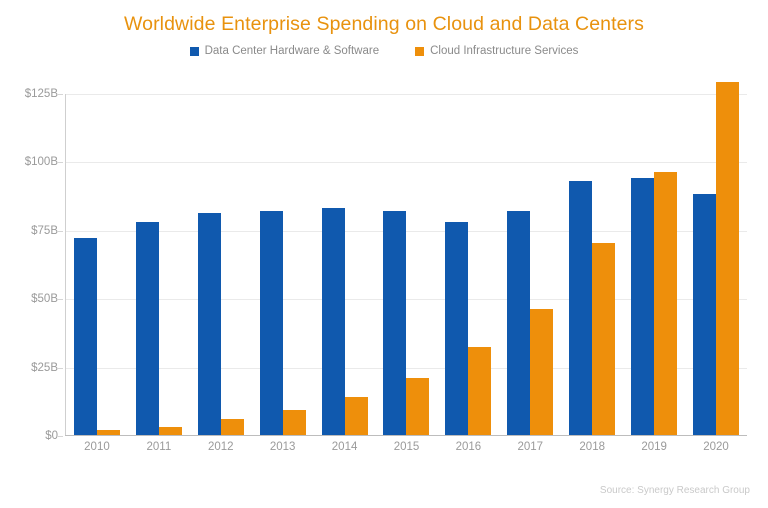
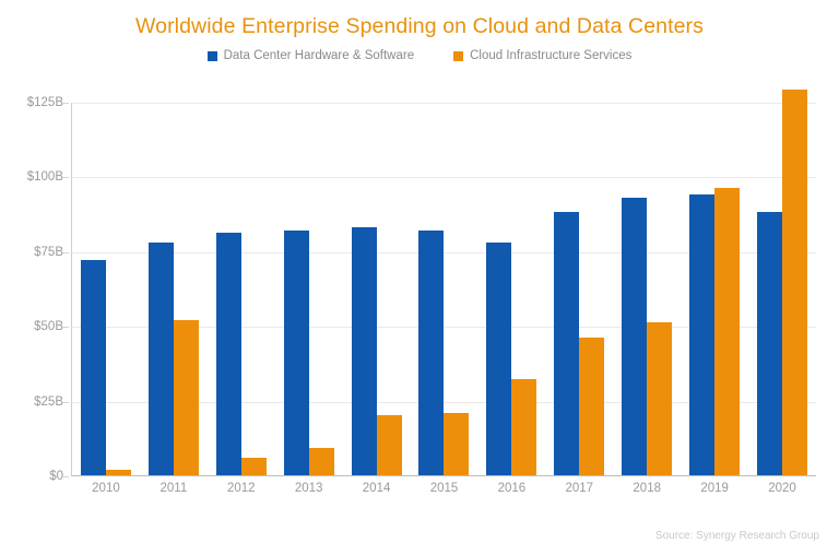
Cloud Infrastructure Services/2011: $3B -> $52B
Cloud Infrastructure Services/2014: $14B -> $20B
Data Center Hardware & Software/2017: $82B -> $88B
Cloud Infrastructure Services/2018: $70B -> $51B
